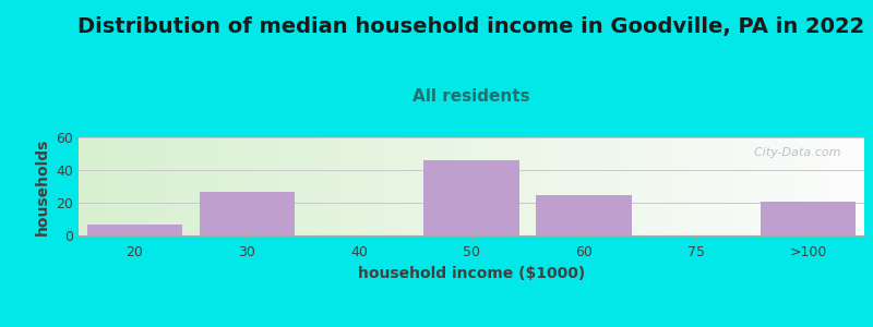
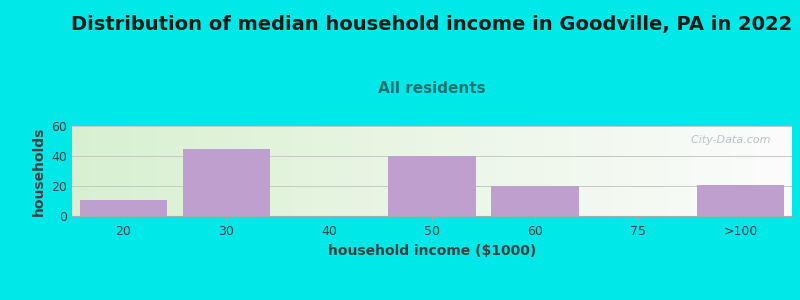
20: 7 -> 11
30: 27 -> 45
50: 46 -> 40
60: 25 -> 20
